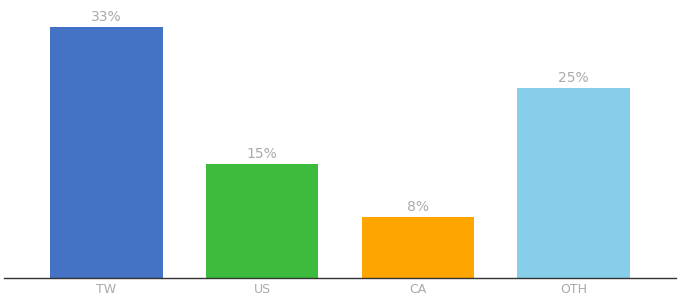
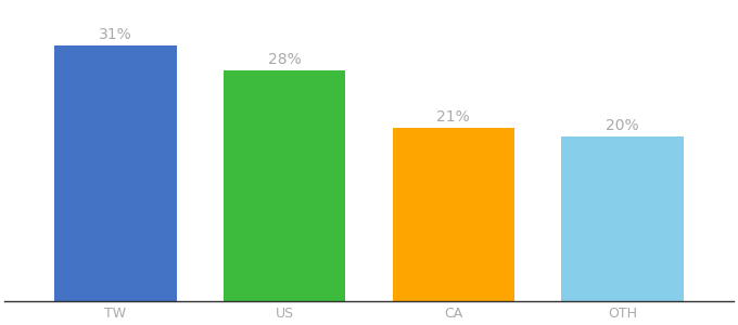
TW: 33% -> 31%
US: 15% -> 28%
CA: 8% -> 21%
OTH: 25% -> 20%
